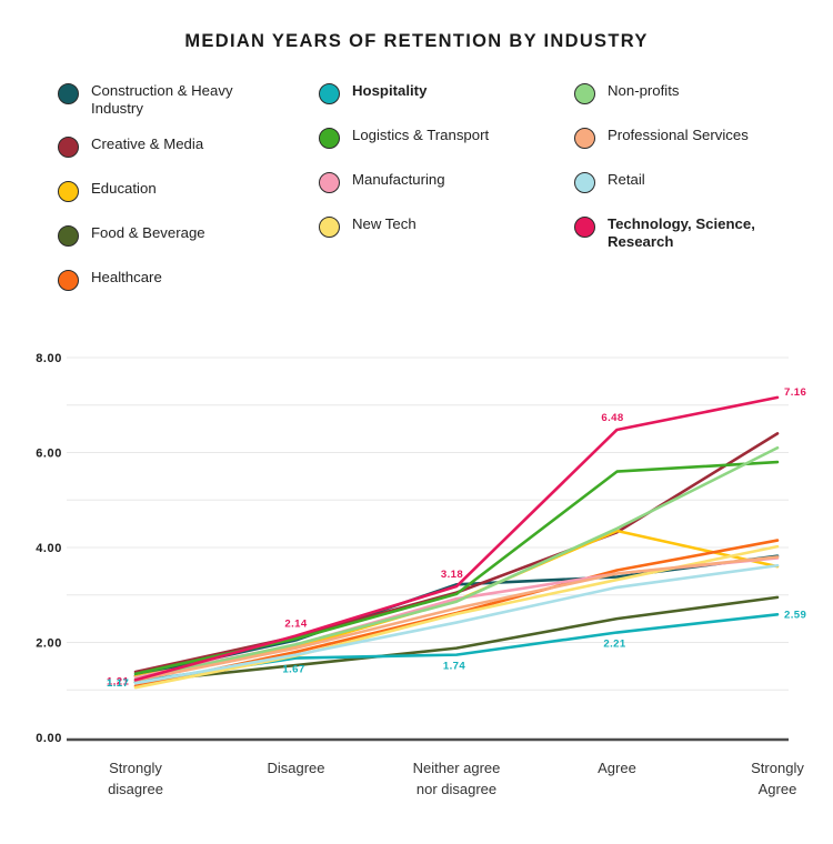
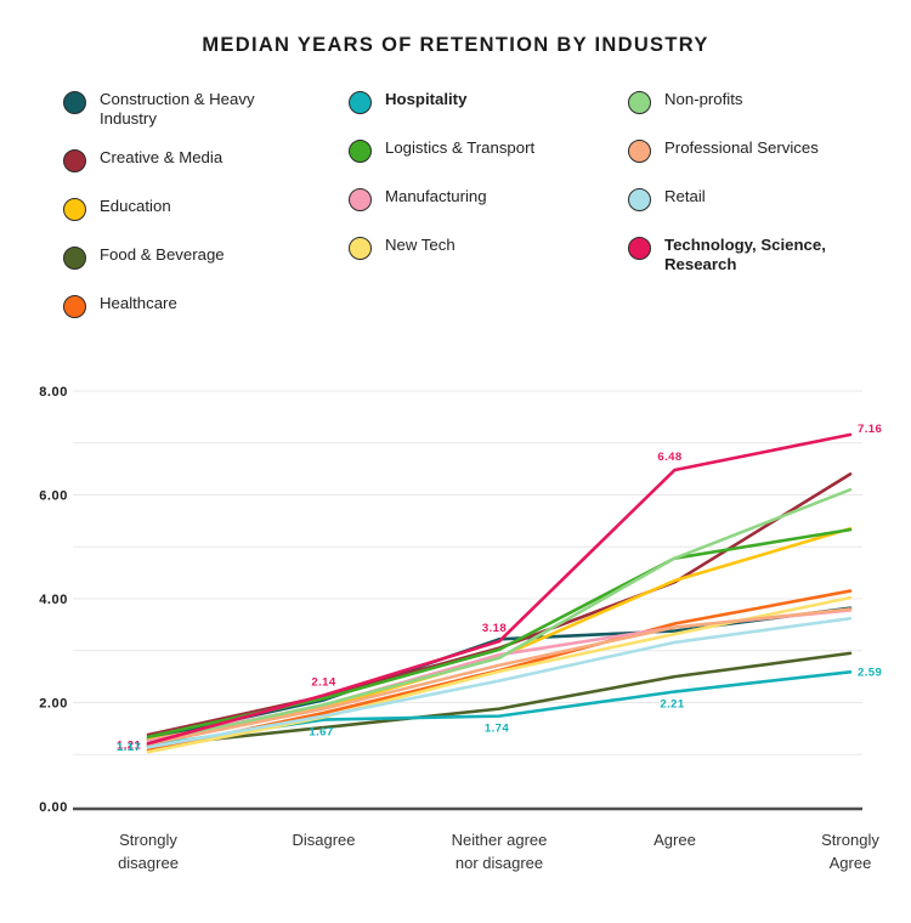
Logistics & Transport/Agree: 5.6 -> 4.8
Non-profits/Agree: 4.4 -> 4.8
Education/Strongly Agree: 3.6 -> 5.3
Logistics & Transport/Strongly Agree: 5.8 -> 5.3
